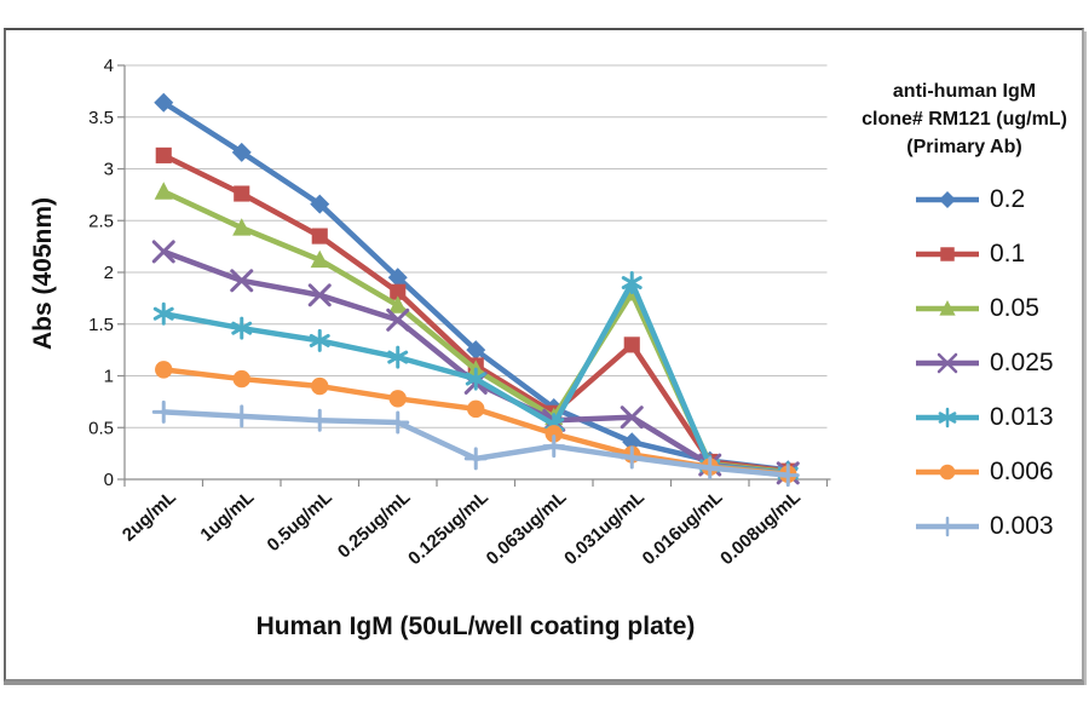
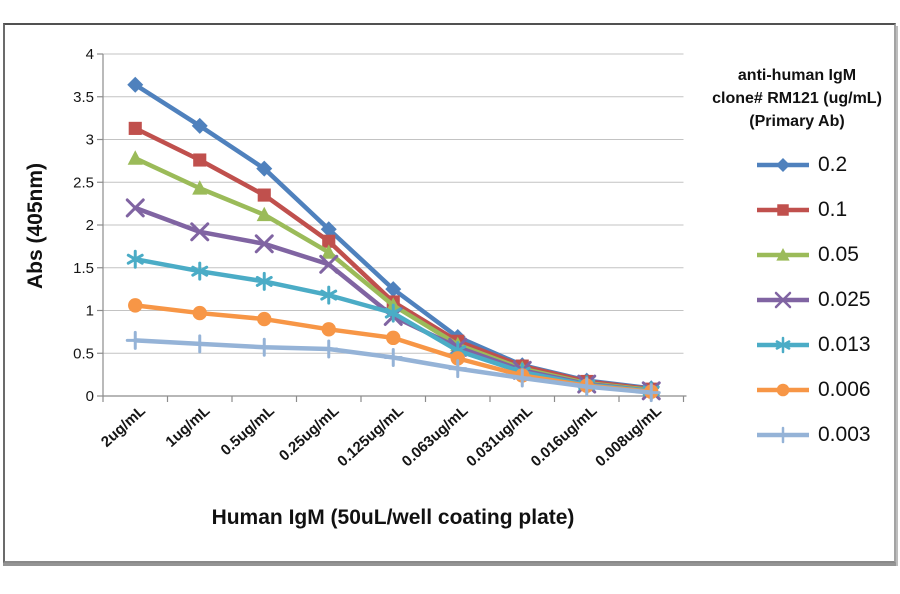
0.003/0.125ug/mL: 0.2 -> 0.5
0.1/0.031ug/mL: 1.3 -> 0.3
0.05/0.031ug/mL: 1.8 -> 0.3
0.025/0.031ug/mL: 0.6 -> 0.3
0.013/0.031ug/mL: 1.9 -> 0.3
